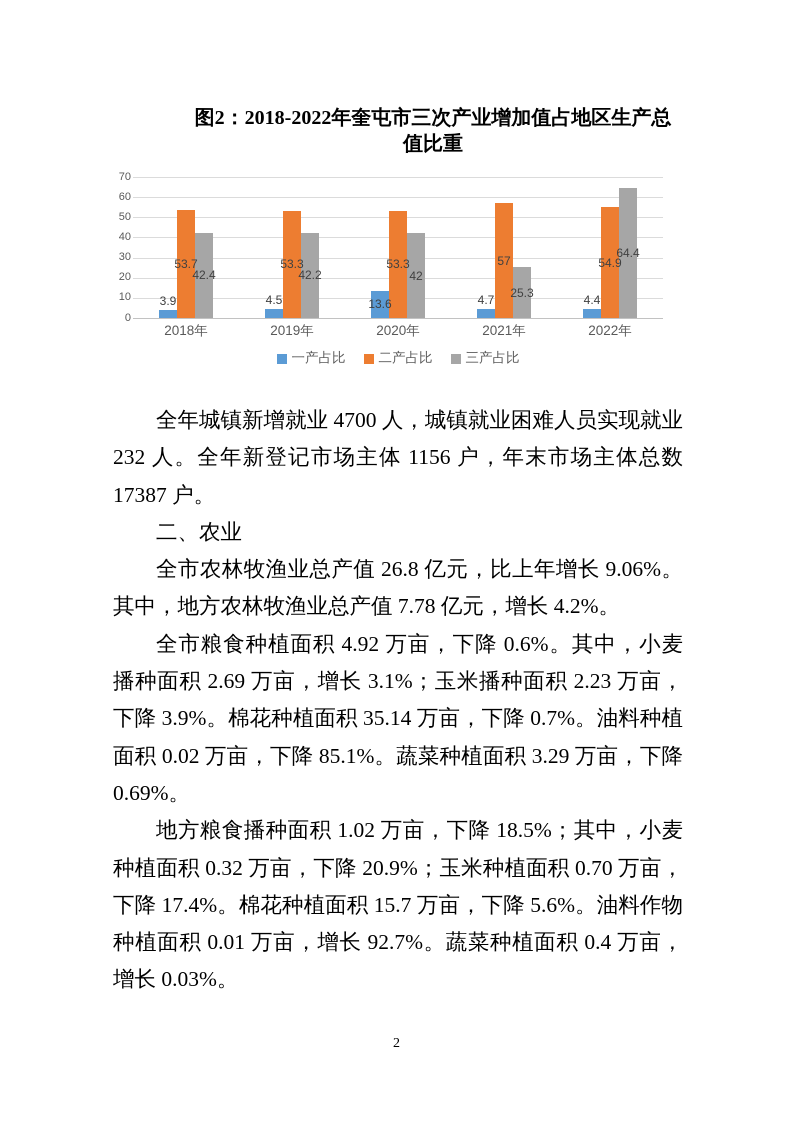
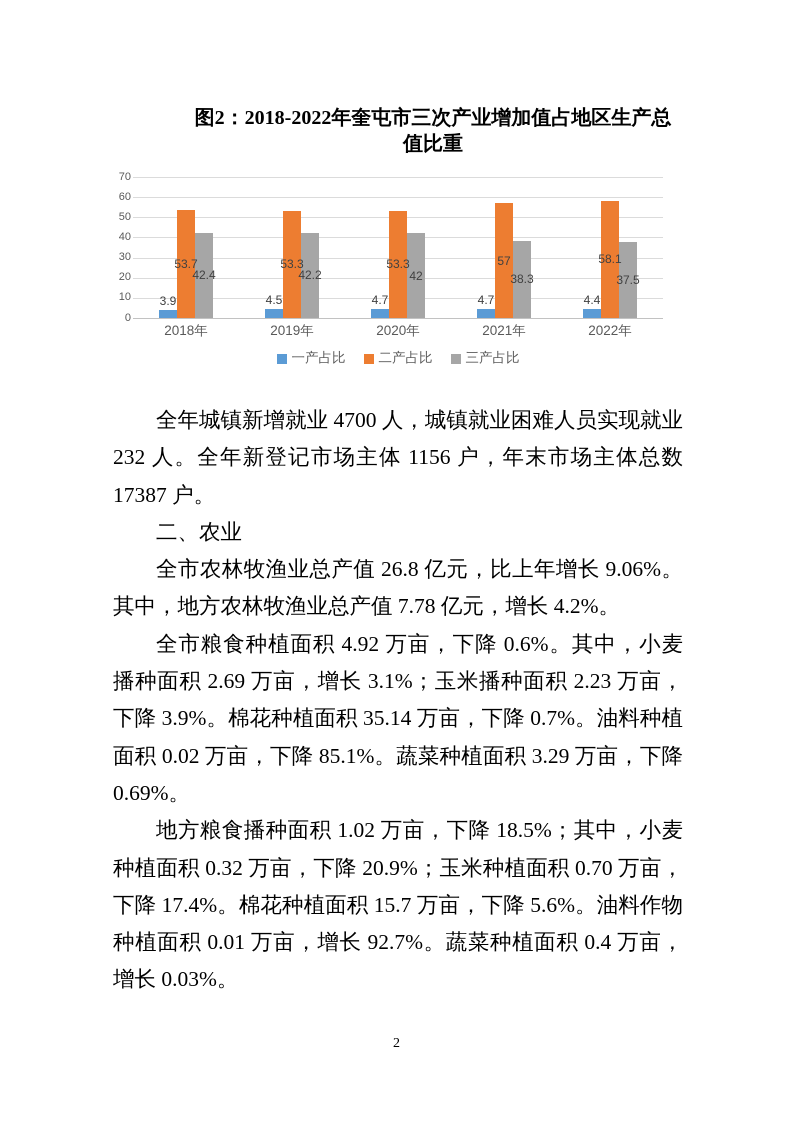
一产占比/2020年: 13.6 -> 4.7
三产占比/2021年: 25.3 -> 38.3
二产占比/2022年: 54.9 -> 58.1
三产占比/2022年: 64.4 -> 37.5
